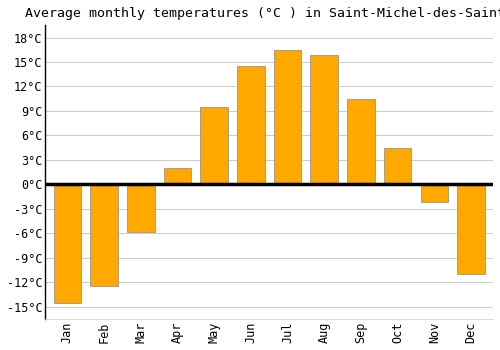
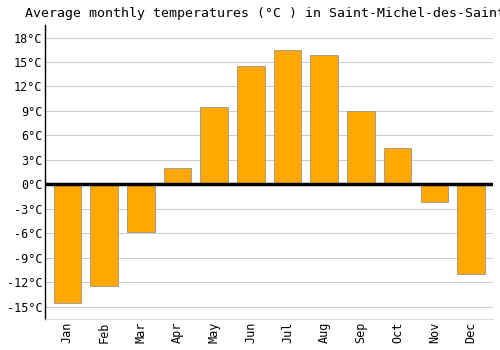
Sep: 10.5°C -> 9.0°C
